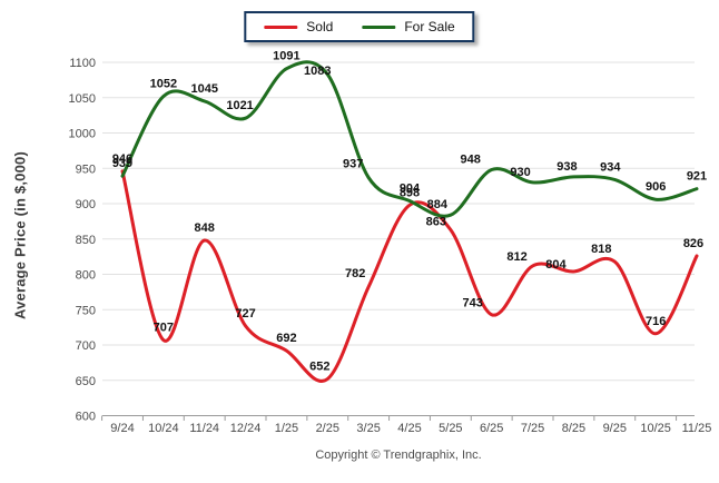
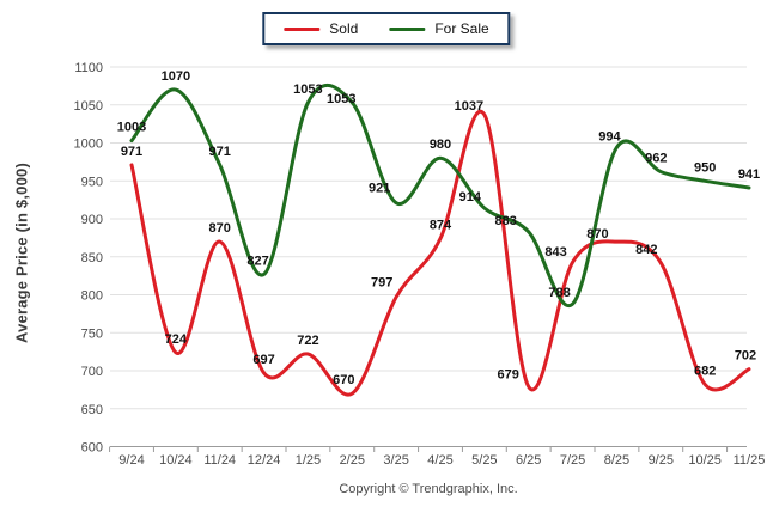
Sold/9/24: 946 -> 971
For Sale/9/24: 939 -> 1003
Sold/10/24: 707 -> 724
For Sale/10/24: 1052 -> 1070
Sold/11/24: 848 -> 870
For Sale/11/24: 1045 -> 971
Sold/12/24: 727 -> 697
For Sale/12/24: 1021 -> 827
Sold/1/25: 692 -> 722
For Sale/1/25: 1091 -> 1053
Sold/2/25: 652 -> 670
For Sale/2/25: 1083 -> 1053
Sold/3/25: 782 -> 797
For Sale/3/25: 937 -> 921
Sold/4/25: 898 -> 874
For Sale/4/25: 904 -> 980
Sold/5/25: 863 -> 1037
For Sale/5/25: 884 -> 914
Sold/6/25: 743 -> 679
For Sale/6/25: 948 -> 883
Sold/7/25: 812 -> 843
For Sale/7/25: 930 -> 788
Sold/8/25: 804 -> 870
For Sale/8/25: 938 -> 994
Sold/9/25: 818 -> 842
For Sale/9/25: 934 -> 962
Sold/10/25: 716 -> 682
For Sale/10/25: 906 -> 950
Sold/11/25: 826 -> 702
For Sale/11/25: 921 -> 941
